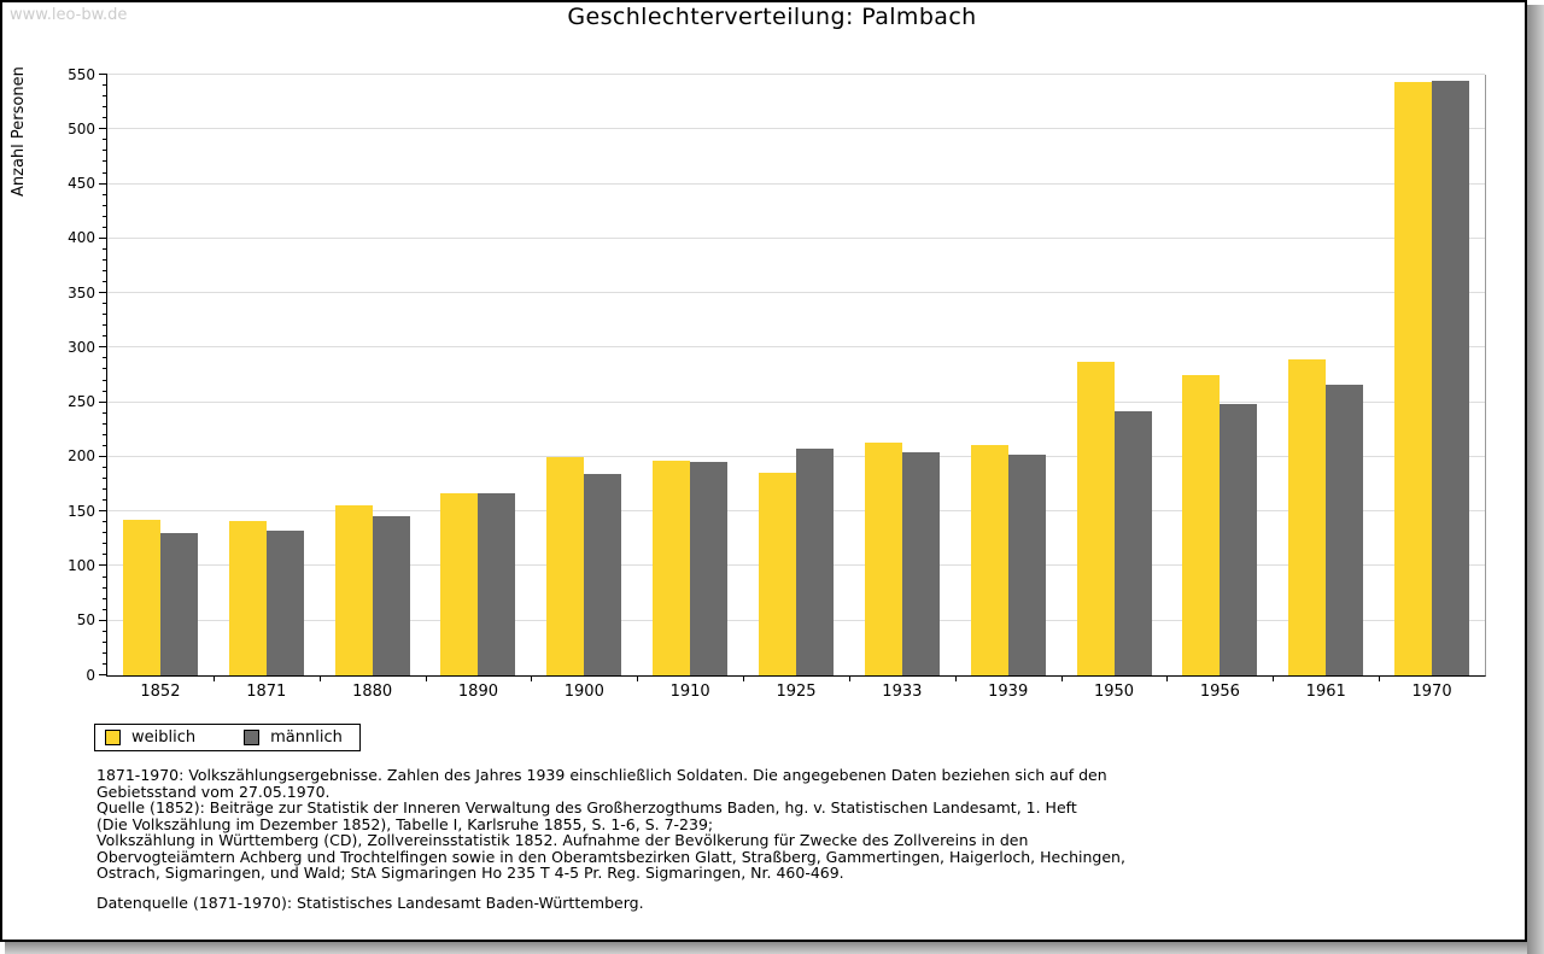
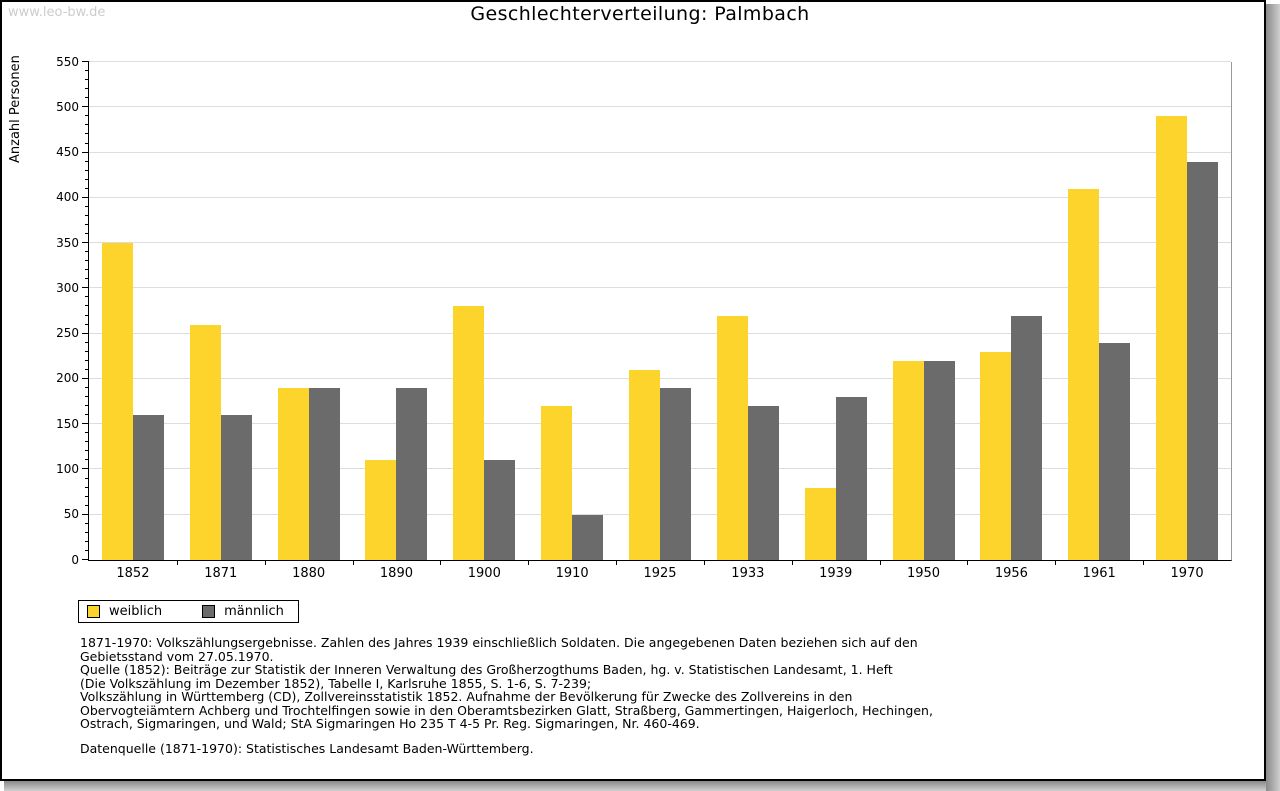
weiblich/1852: 140 -> 350
männlich/1852: 130 -> 160
weiblich/1871: 140 -> 260
männlich/1871: 130 -> 160
weiblich/1880: 160 -> 190
männlich/1880: 150 -> 190
weiblich/1890: 170 -> 110
männlich/1890: 170 -> 190
weiblich/1900: 200 -> 280
männlich/1900: 180 -> 110
weiblich/1910: 200 -> 170
männlich/1910: 200 -> 50
weiblich/1925: 190 -> 210
männlich/1925: 210 -> 190
weiblich/1933: 210 -> 270
männlich/1933: 200 -> 170
weiblich/1939: 210 -> 80
männlich/1939: 200 -> 180
weiblich/1950: 290 -> 220
männlich/1950: 240 -> 220
weiblich/1956: 280 -> 230
männlich/1956: 250 -> 270
weiblich/1961: 290 -> 410
männlich/1961: 270 -> 240
weiblich/1970: 540 -> 490
männlich/1970: 540 -> 440
